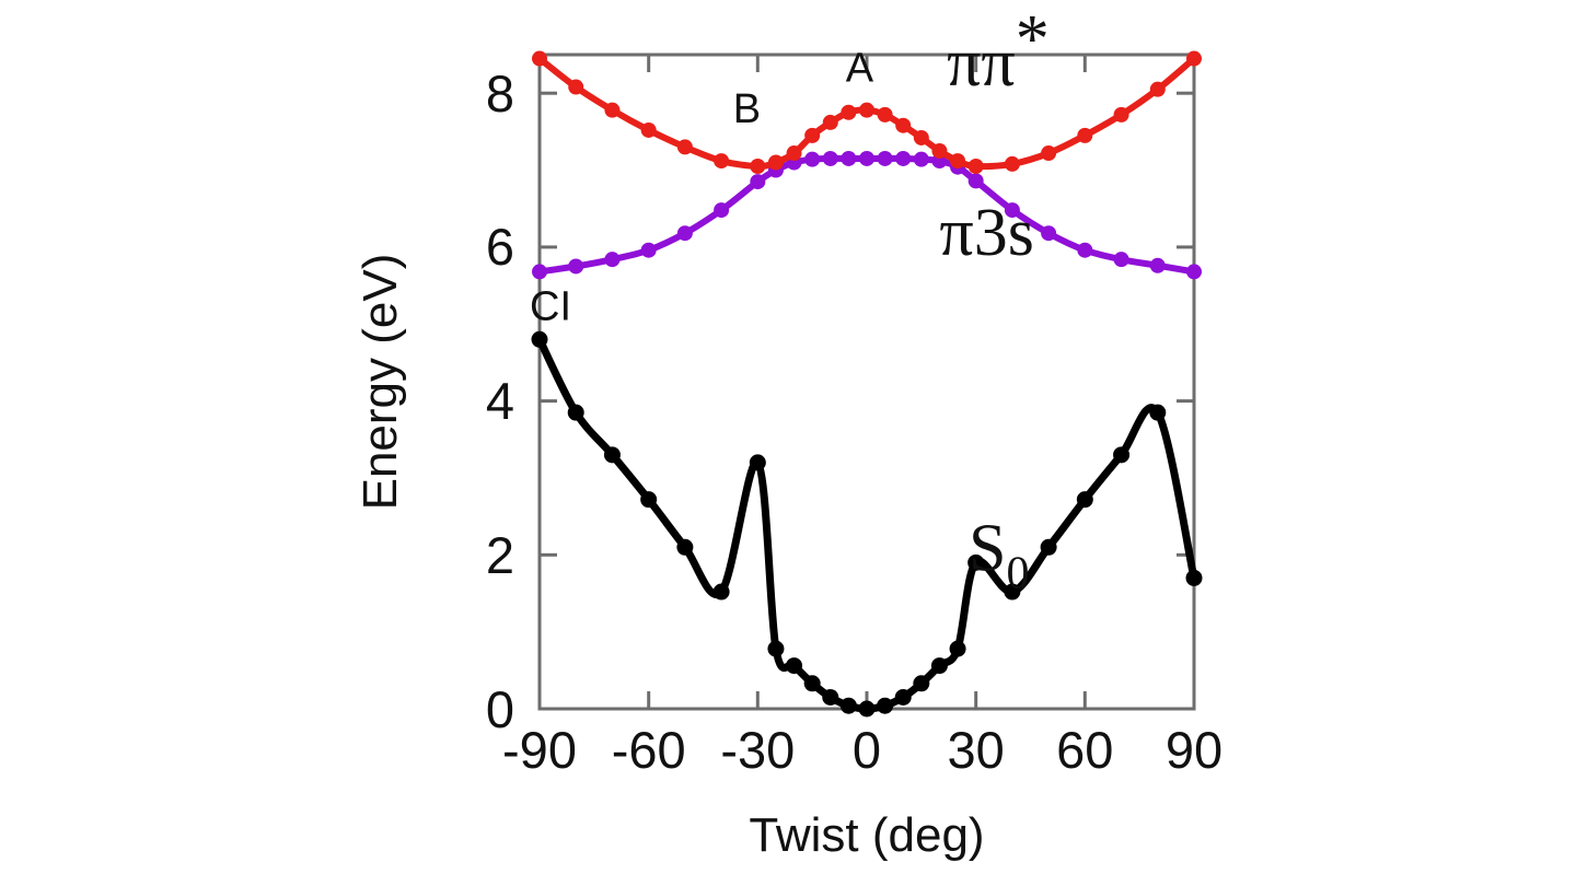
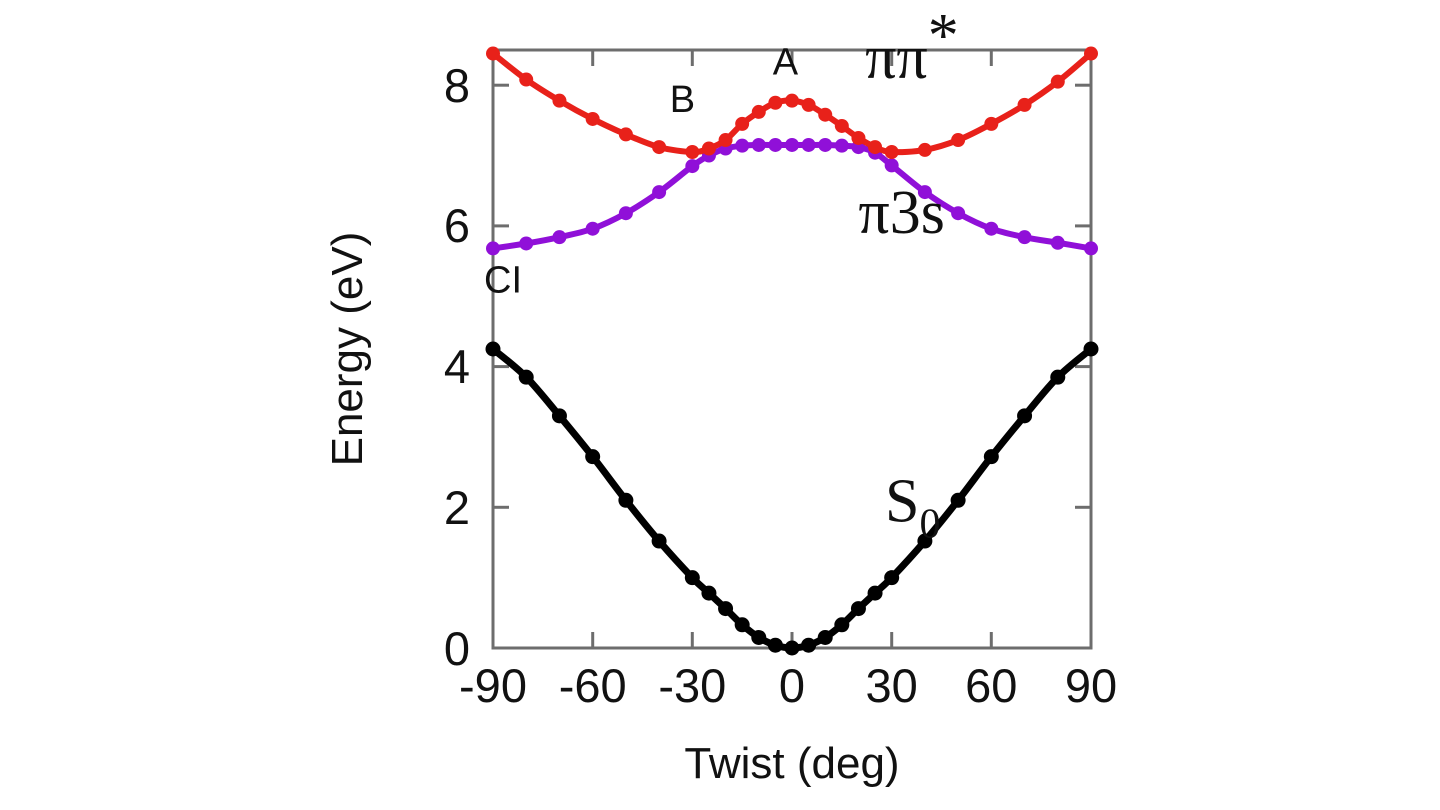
S0/-90: 4.8 -> 4.2
S0/-30: 3.2 -> 1.0
S0/30: 1.9 -> 1.0
S0/90: 1.7 -> 4.2
